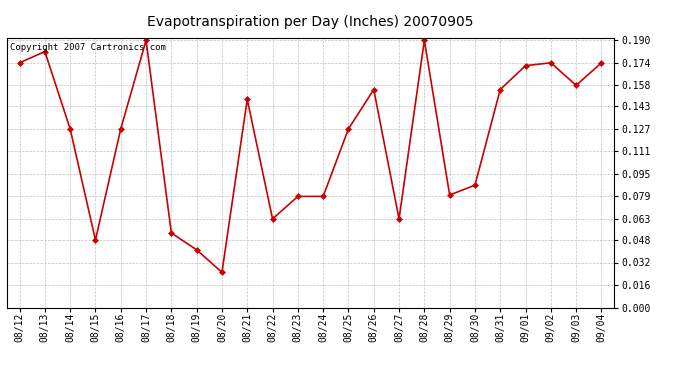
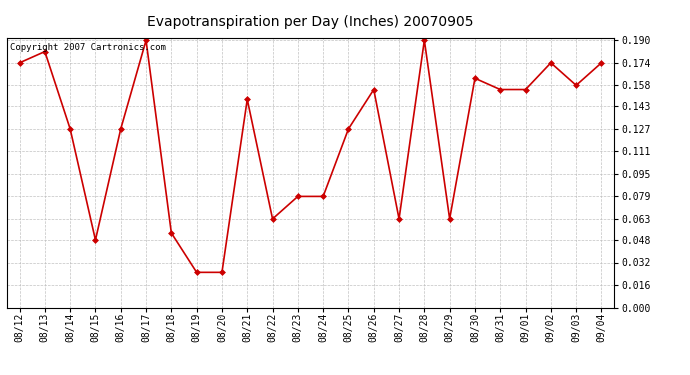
08/19: 0.041 -> 0.025
08/29: 0.080 -> 0.063
08/30: 0.087 -> 0.163
09/01: 0.172 -> 0.155
